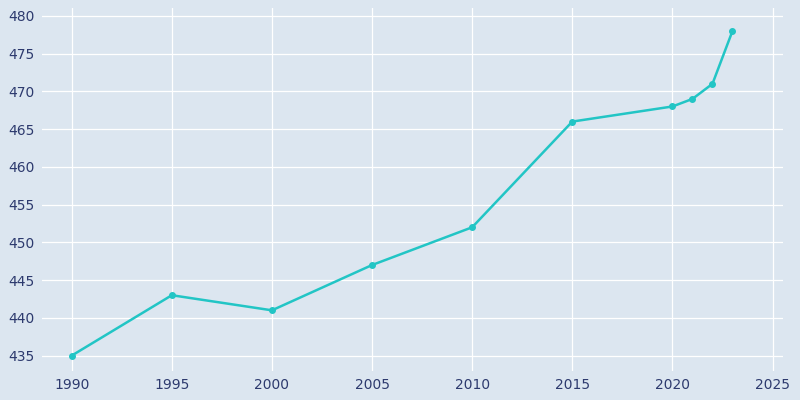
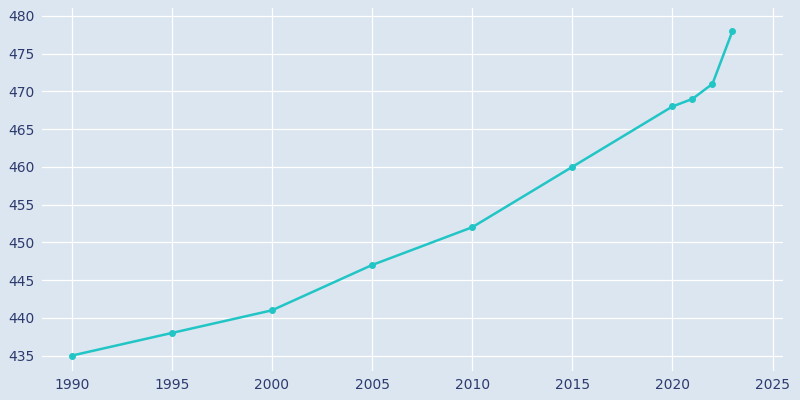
1995: 443 -> 438
2015: 466 -> 460
